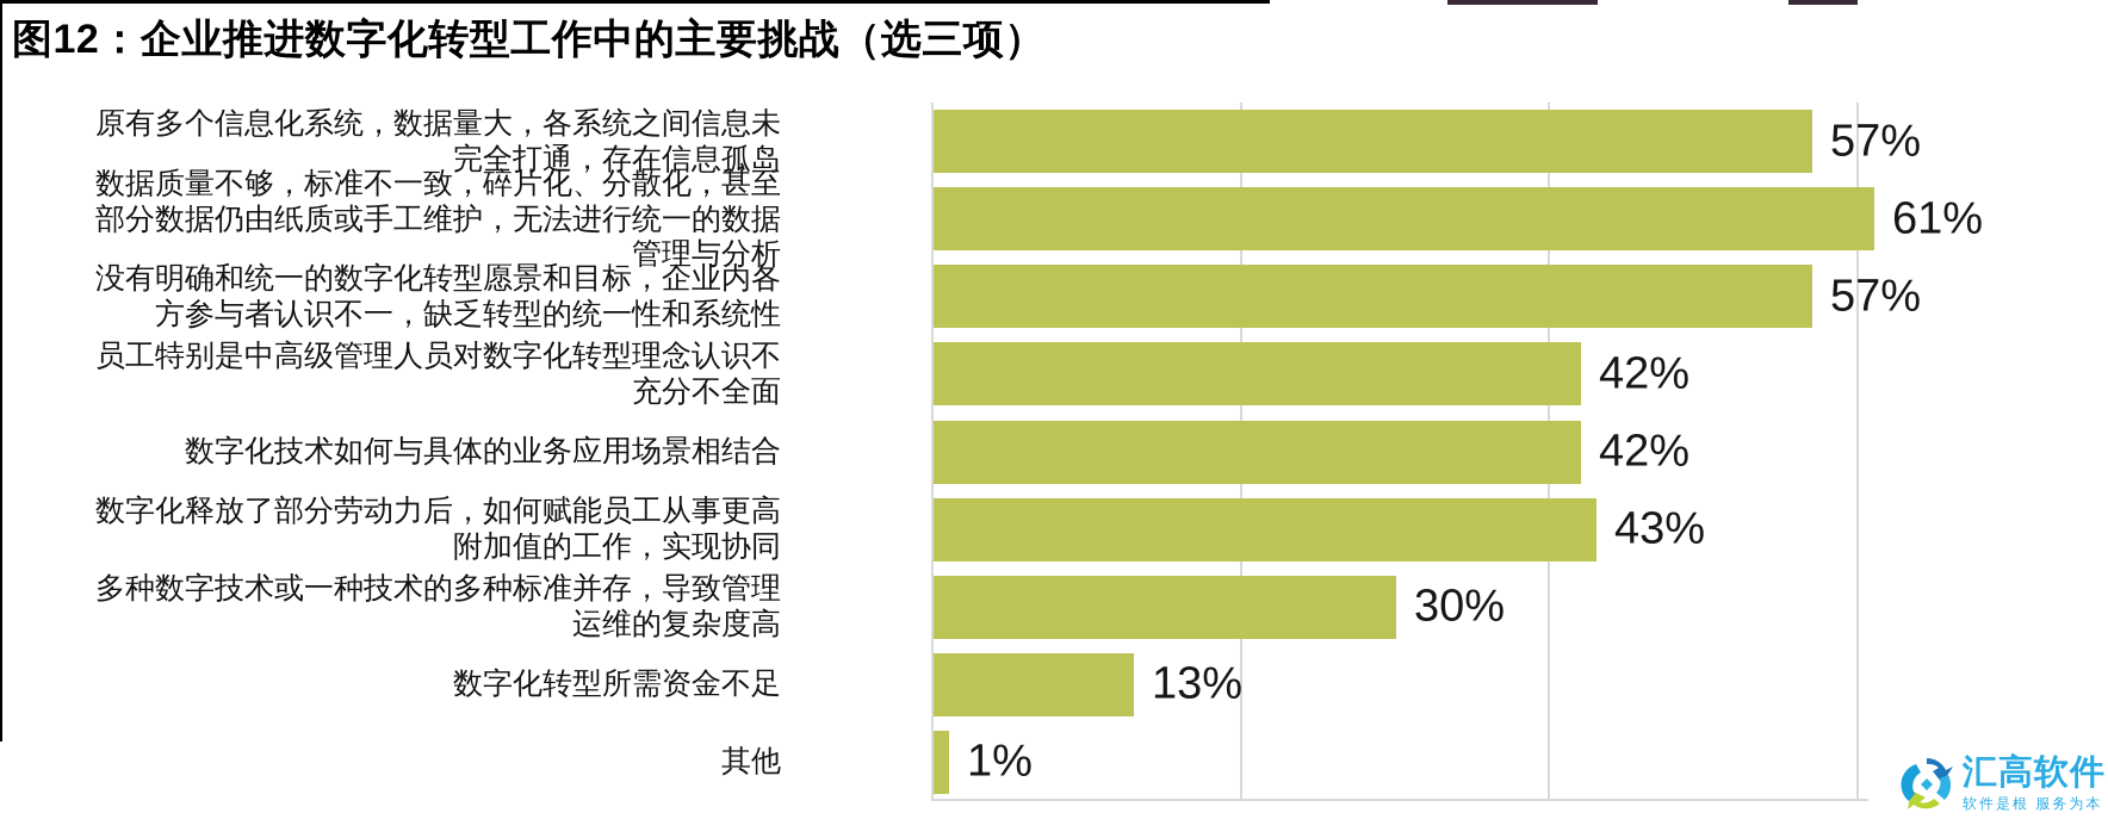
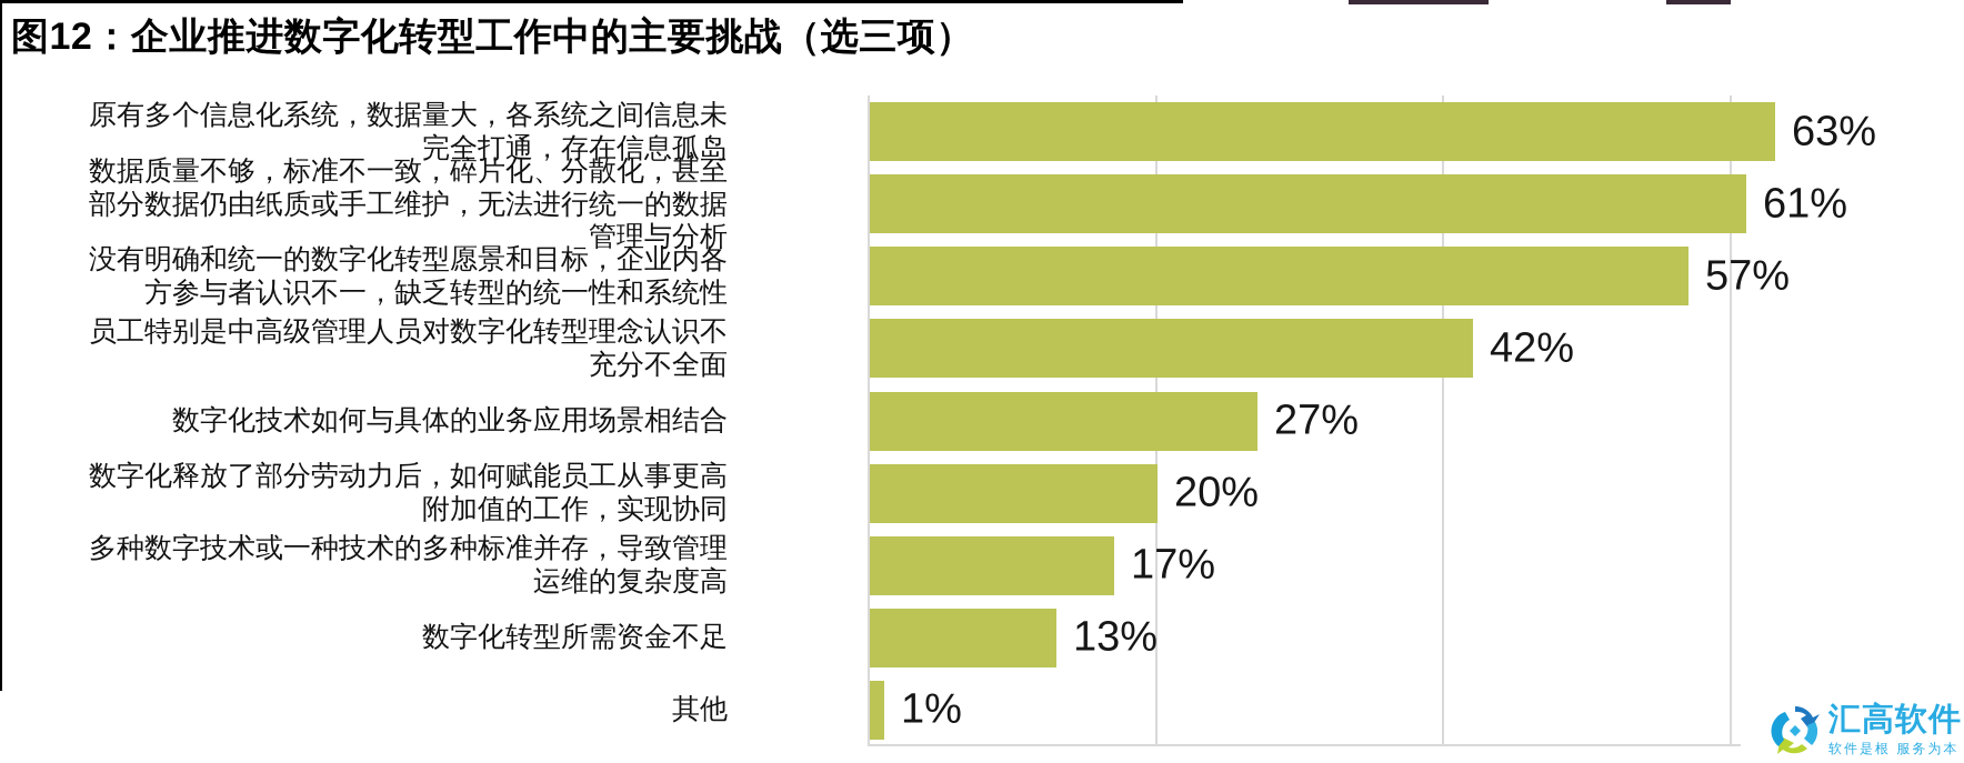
原有多个信息化系统，数据量大，各系统之间信息未 完全打通，存在信息孤岛: 57% -> 63%
数字化技术如何与具体的业务应用场景相结合: 42% -> 27%
数字化释放了部分劳动力后，如何赋能员工从事更高 附加值的工作，实现协同: 43% -> 20%
多种数字技术或一种技术的多种标准并存，导致管理 运维的复杂度高: 30% -> 17%
